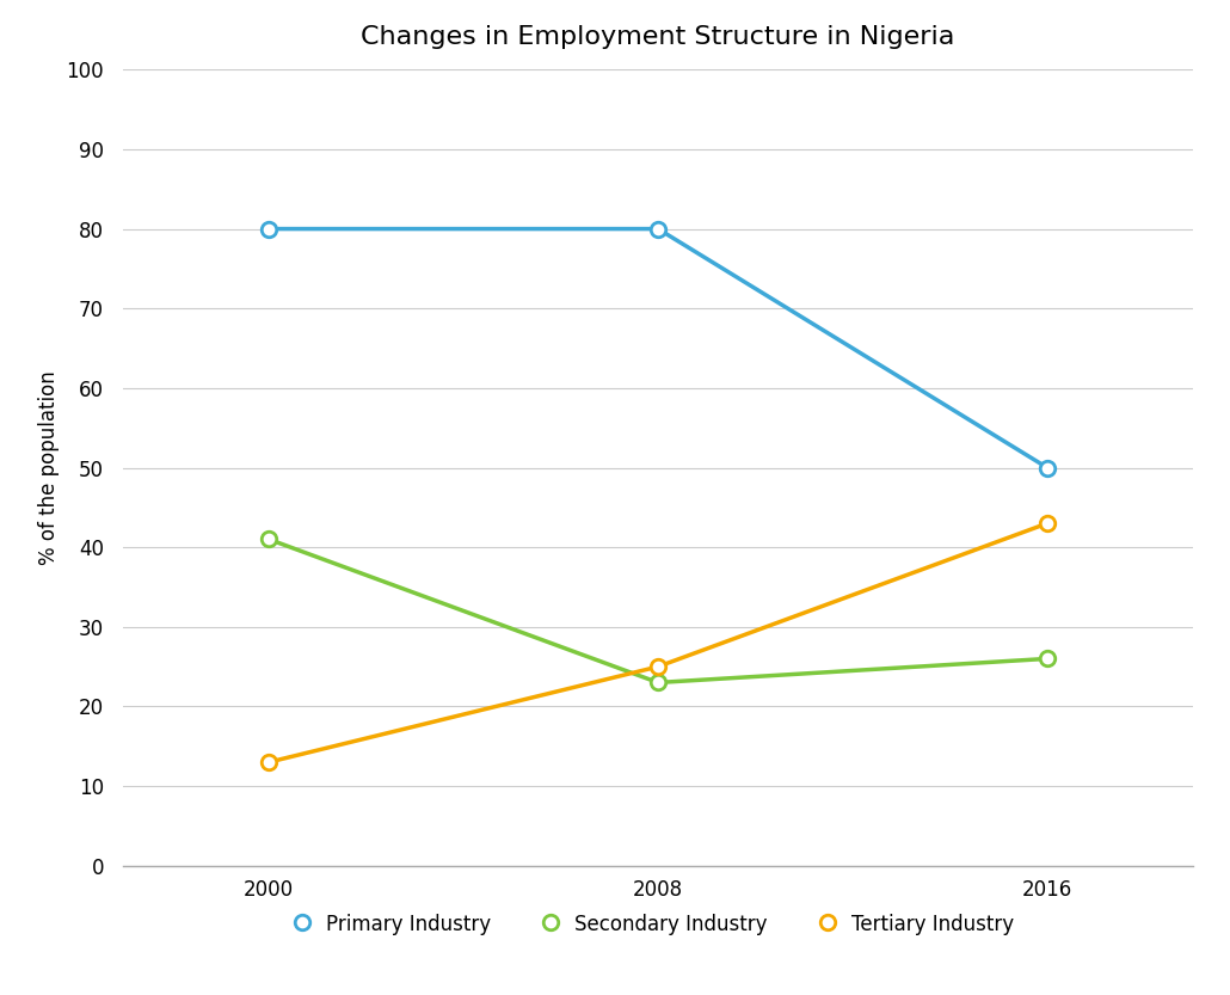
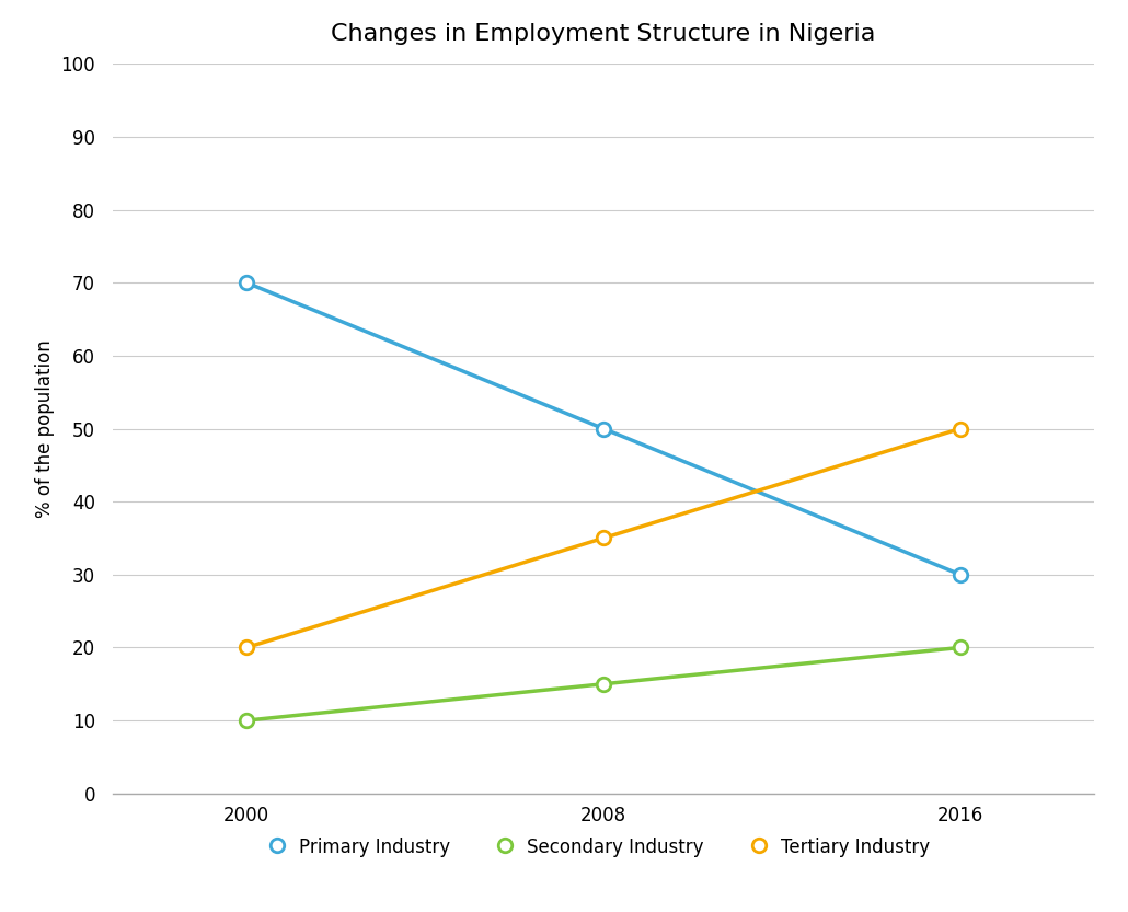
Primary Industry/2000: 80 -> 70
Secondary Industry/2000: 41 -> 10
Tertiary Industry/2000: 13 -> 20
Primary Industry/2008: 80 -> 50
Secondary Industry/2008: 23 -> 15
Tertiary Industry/2008: 25 -> 35
Primary Industry/2016: 50 -> 30
Secondary Industry/2016: 26 -> 20
Tertiary Industry/2016: 43 -> 50
